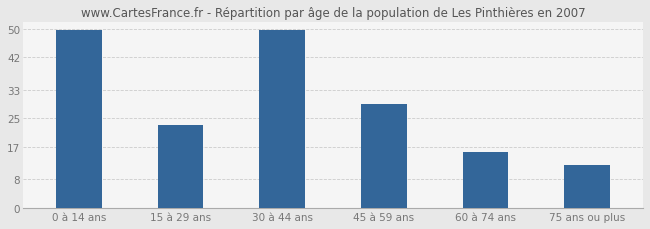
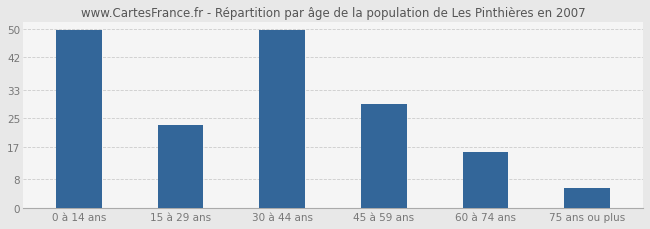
75 ans ou plus: 12.0 -> 5.5
